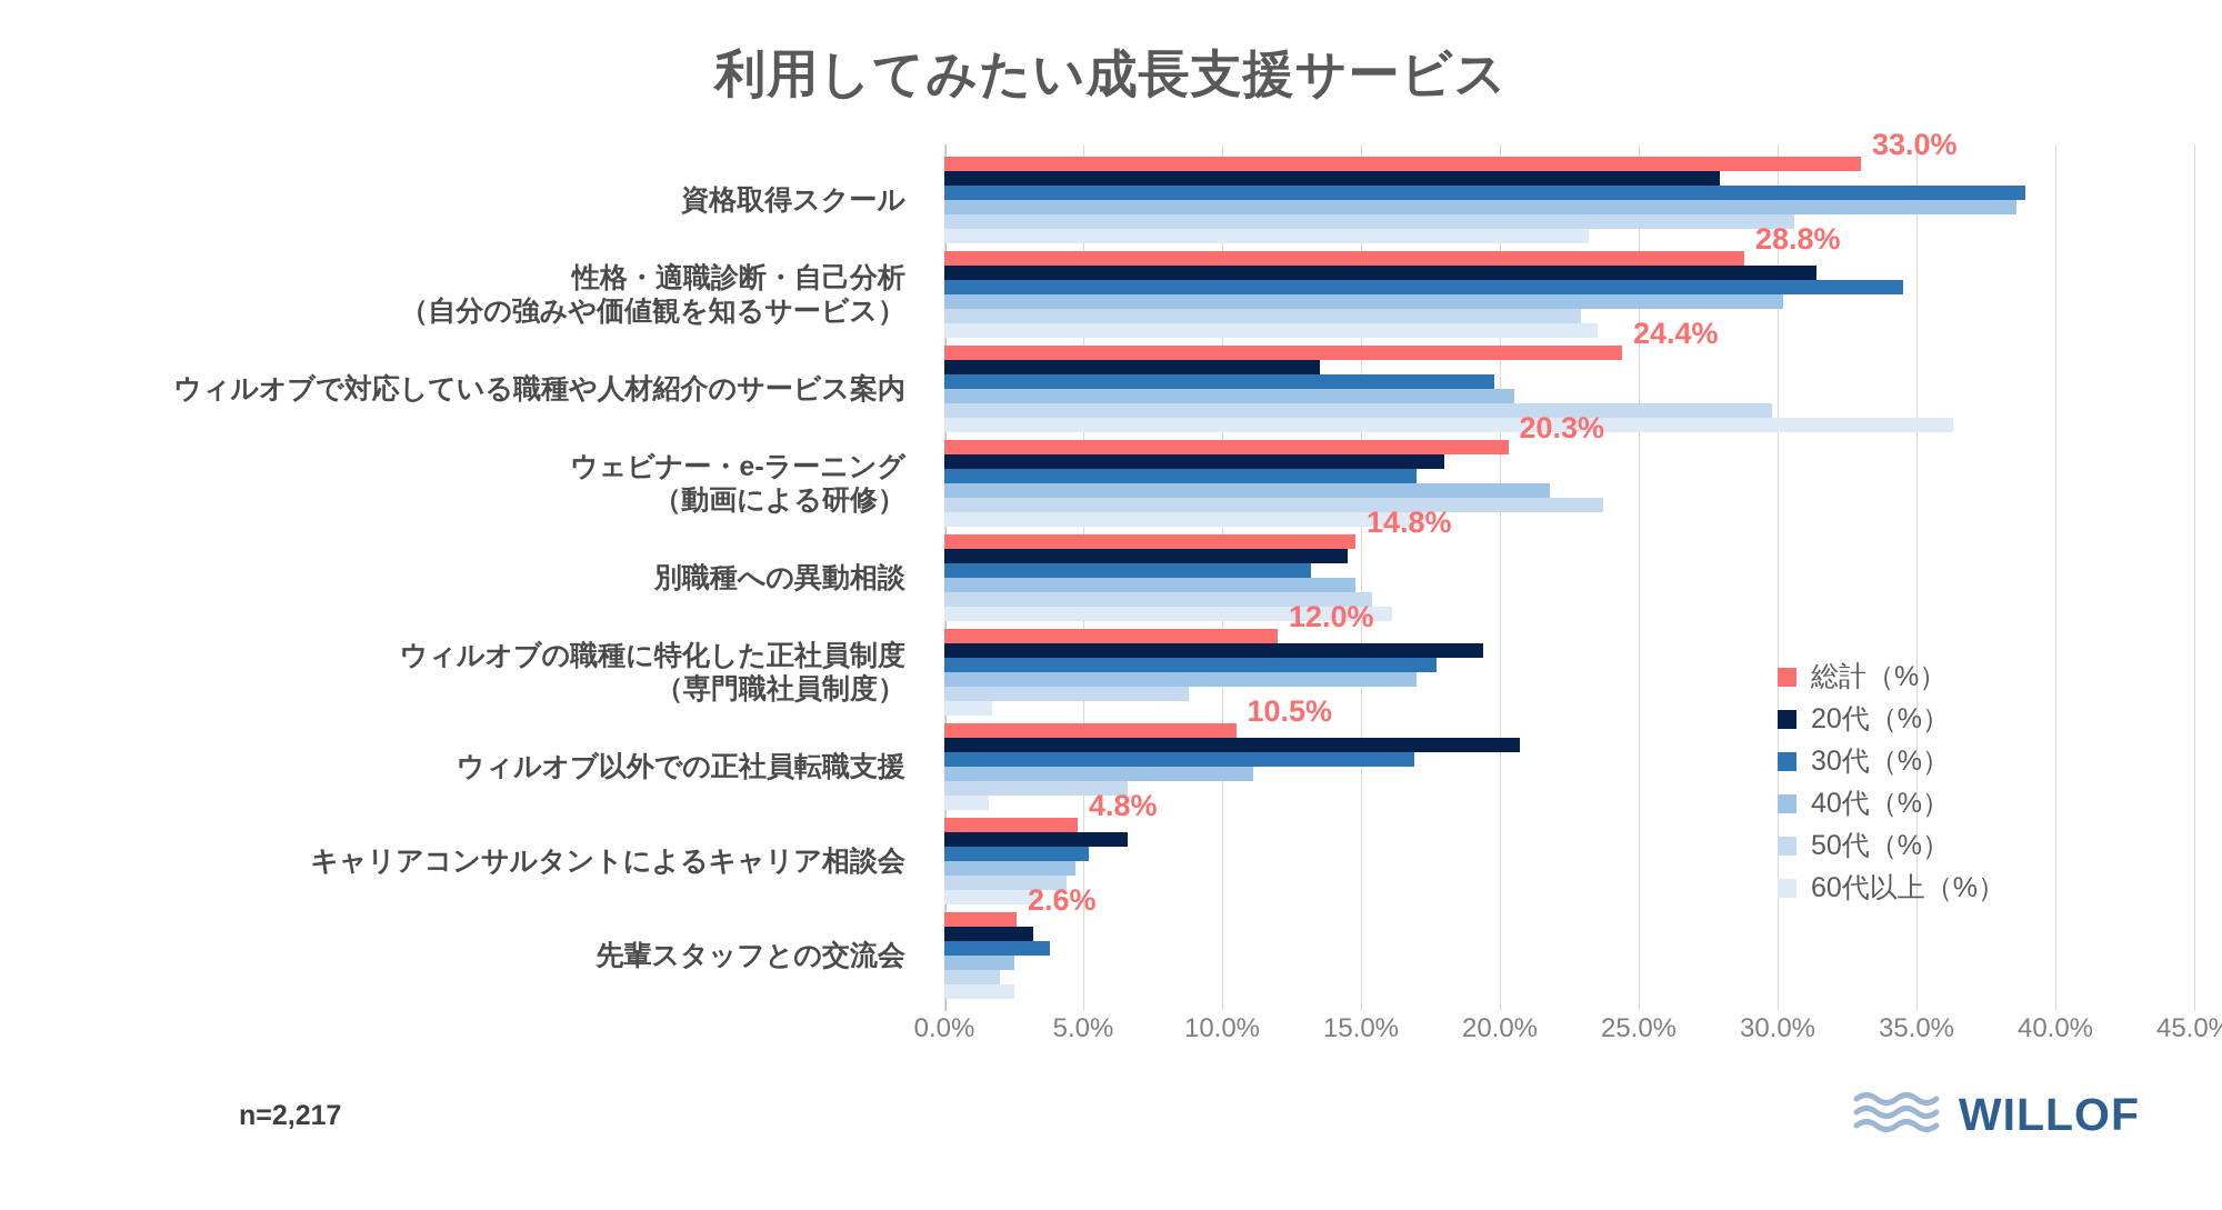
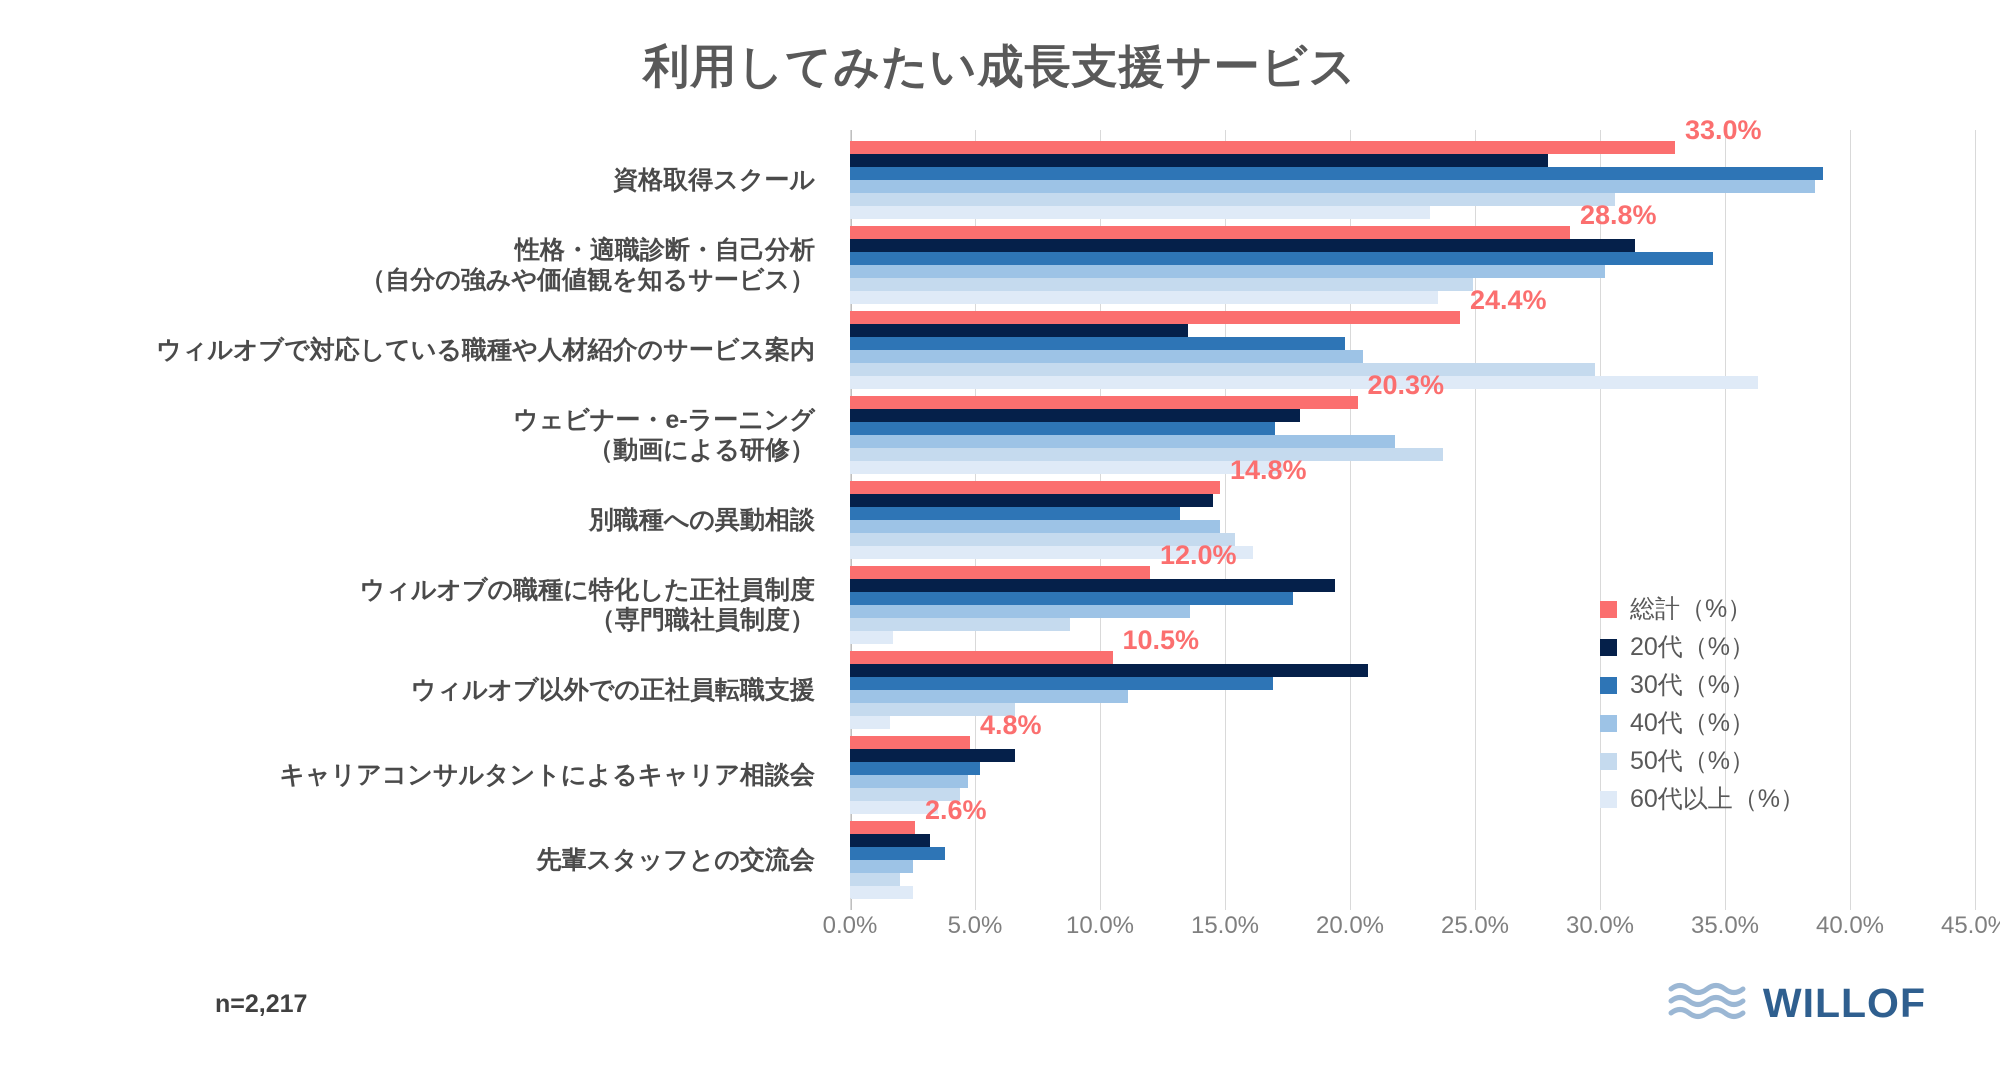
50代（%）/性格・適職診断・自己分析 （自分の強みや価値観を知るサービス）: 22.9% -> 24.9%
40代（%）/ウィルオブの職種に特化した正社員制度 （専門職社員制度）: 17.0% -> 13.6%
